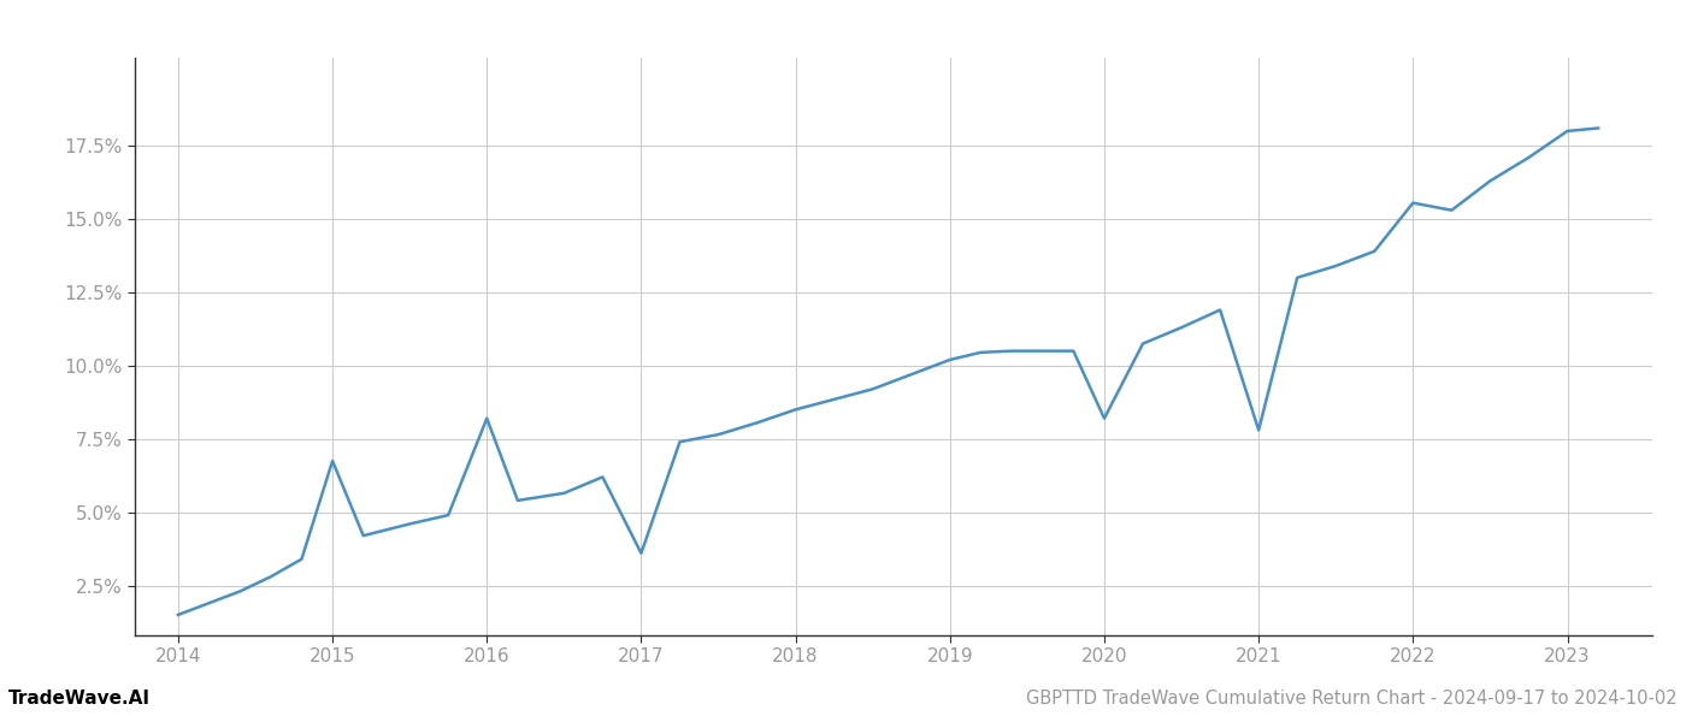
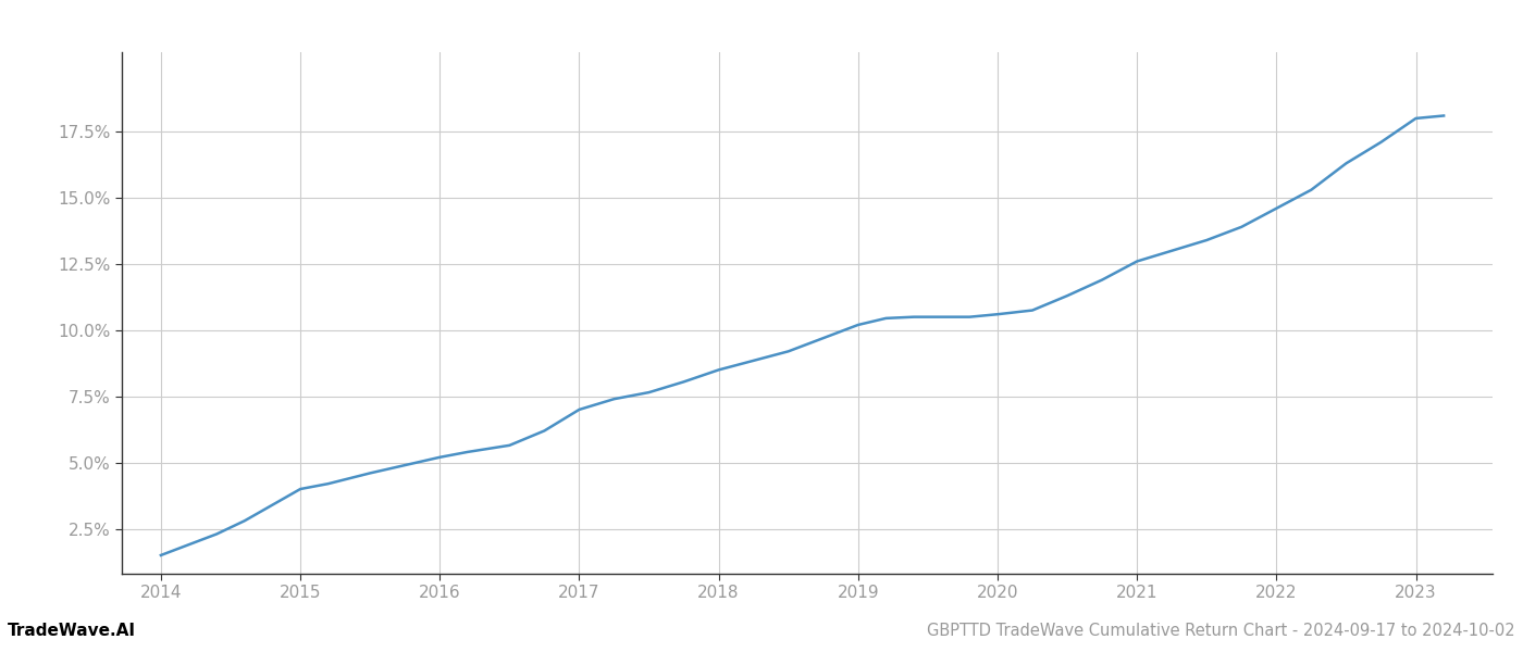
2015: 6.75% -> 4.00%
2016: 8.20% -> 5.20%
2017: 3.60% -> 7.00%
2020: 8.20% -> 10.60%
2021: 7.80% -> 12.60%
2022: 15.55% -> 14.60%
